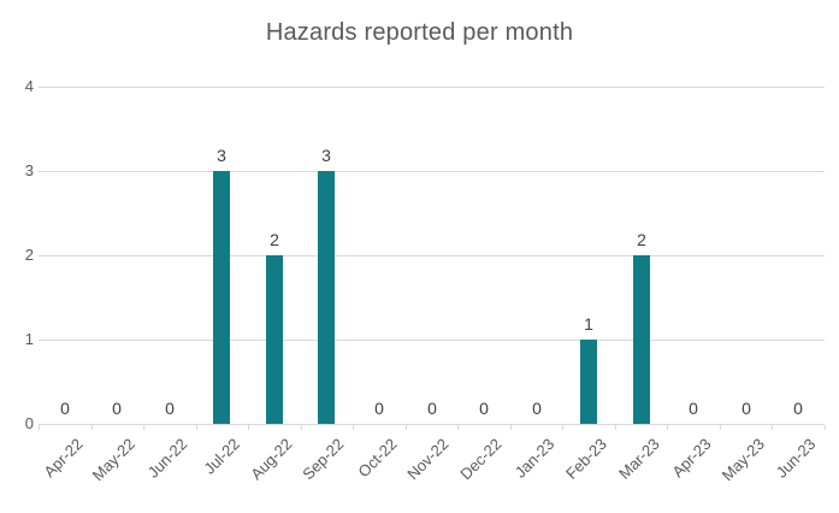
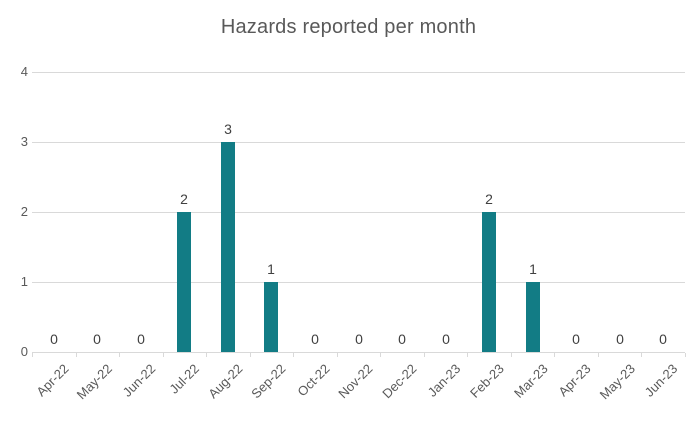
Jul-22: 3 -> 2
Aug-22: 2 -> 3
Sep-22: 3 -> 1
Feb-23: 1 -> 2
Mar-23: 2 -> 1
